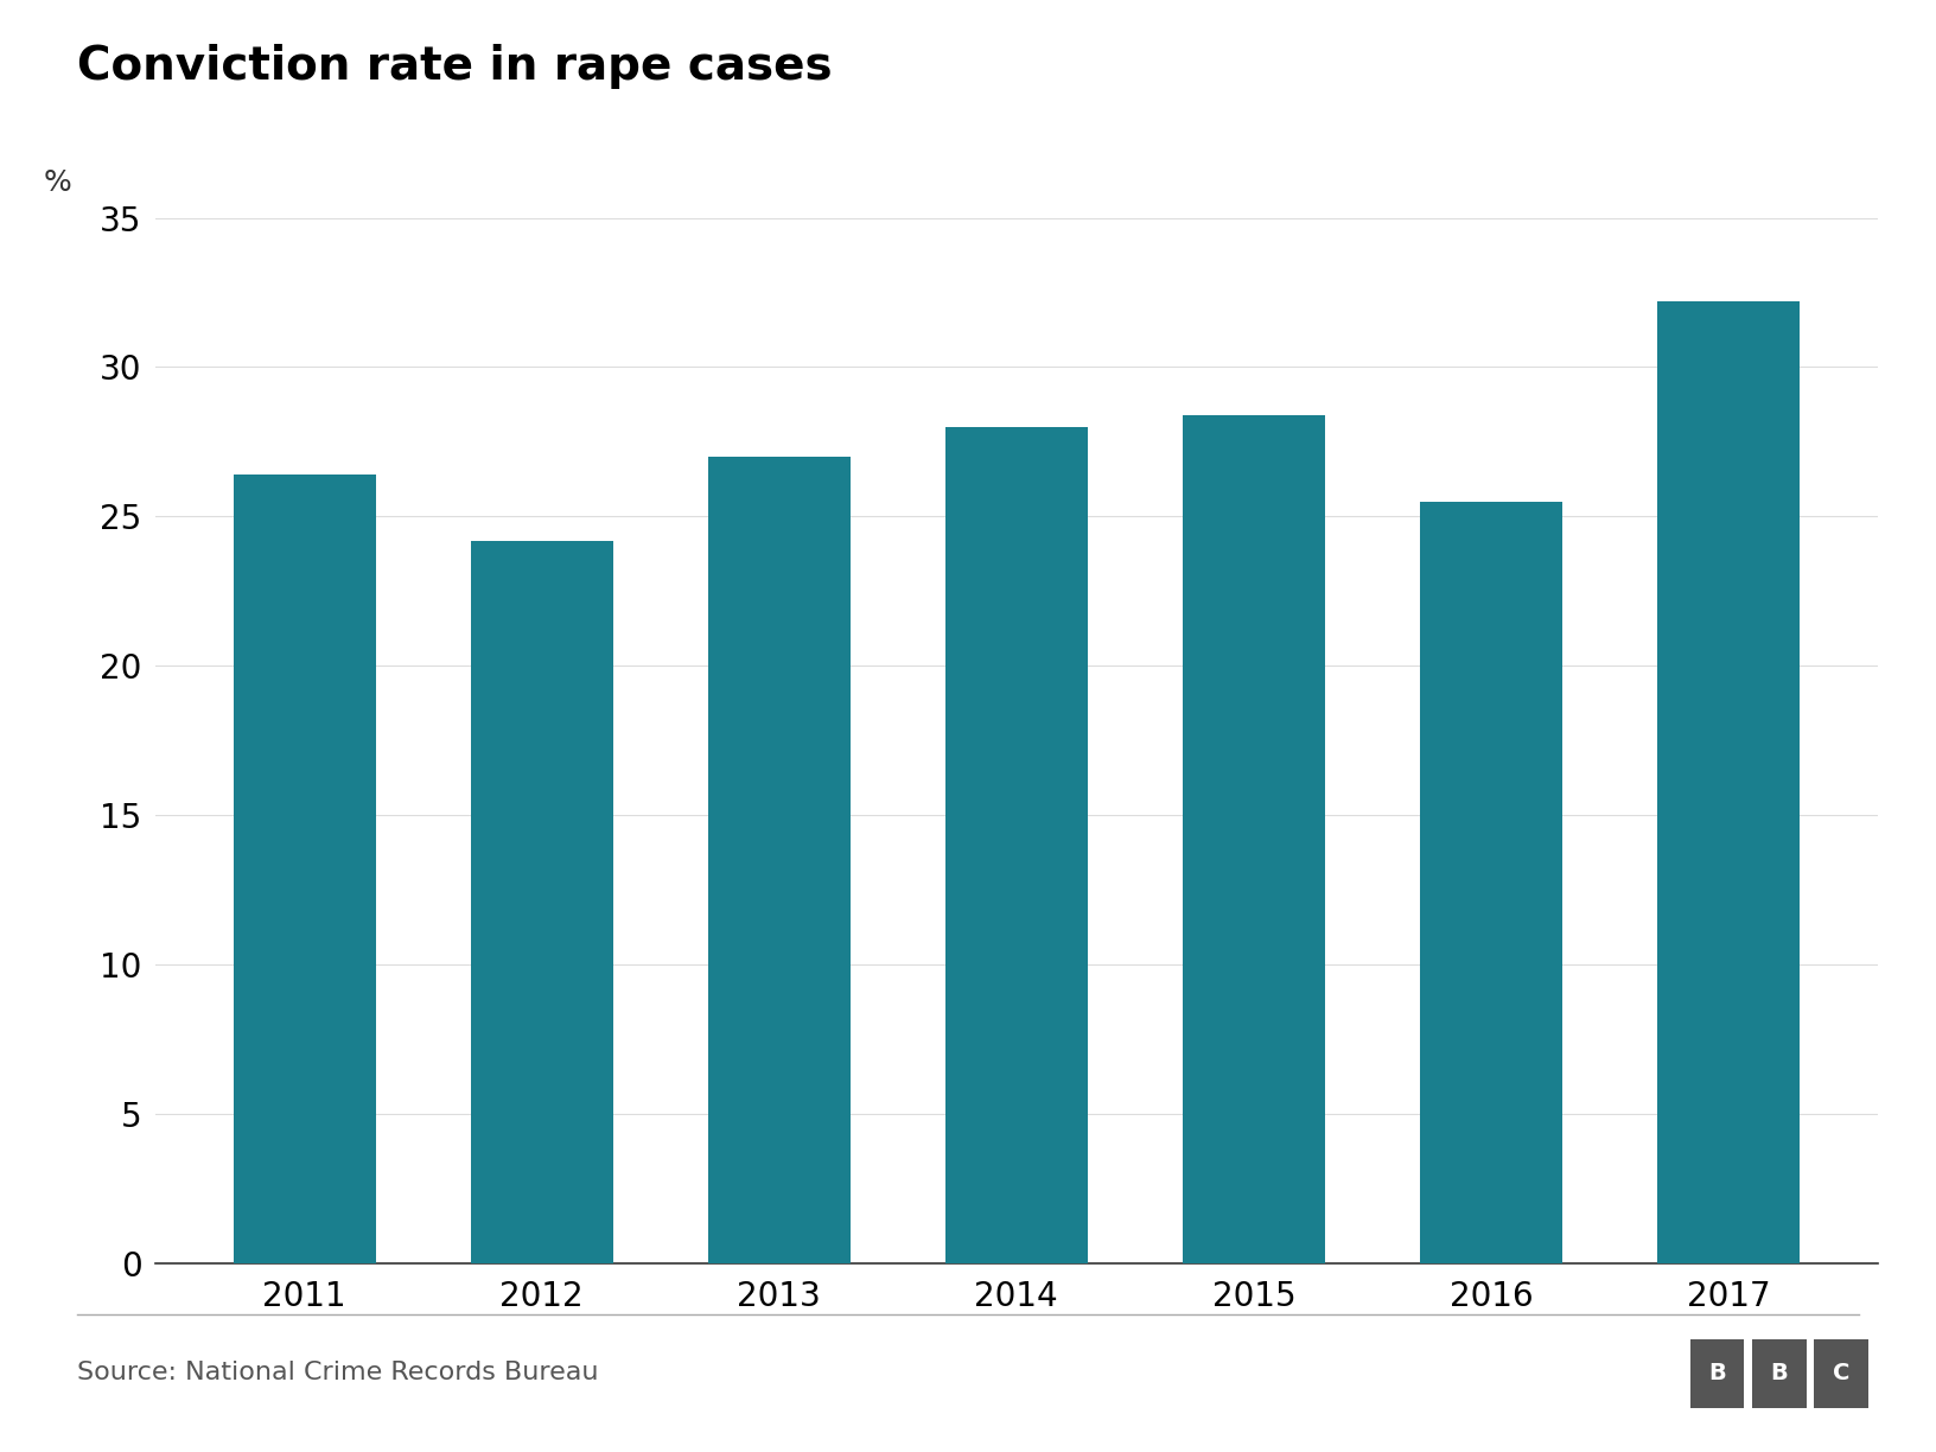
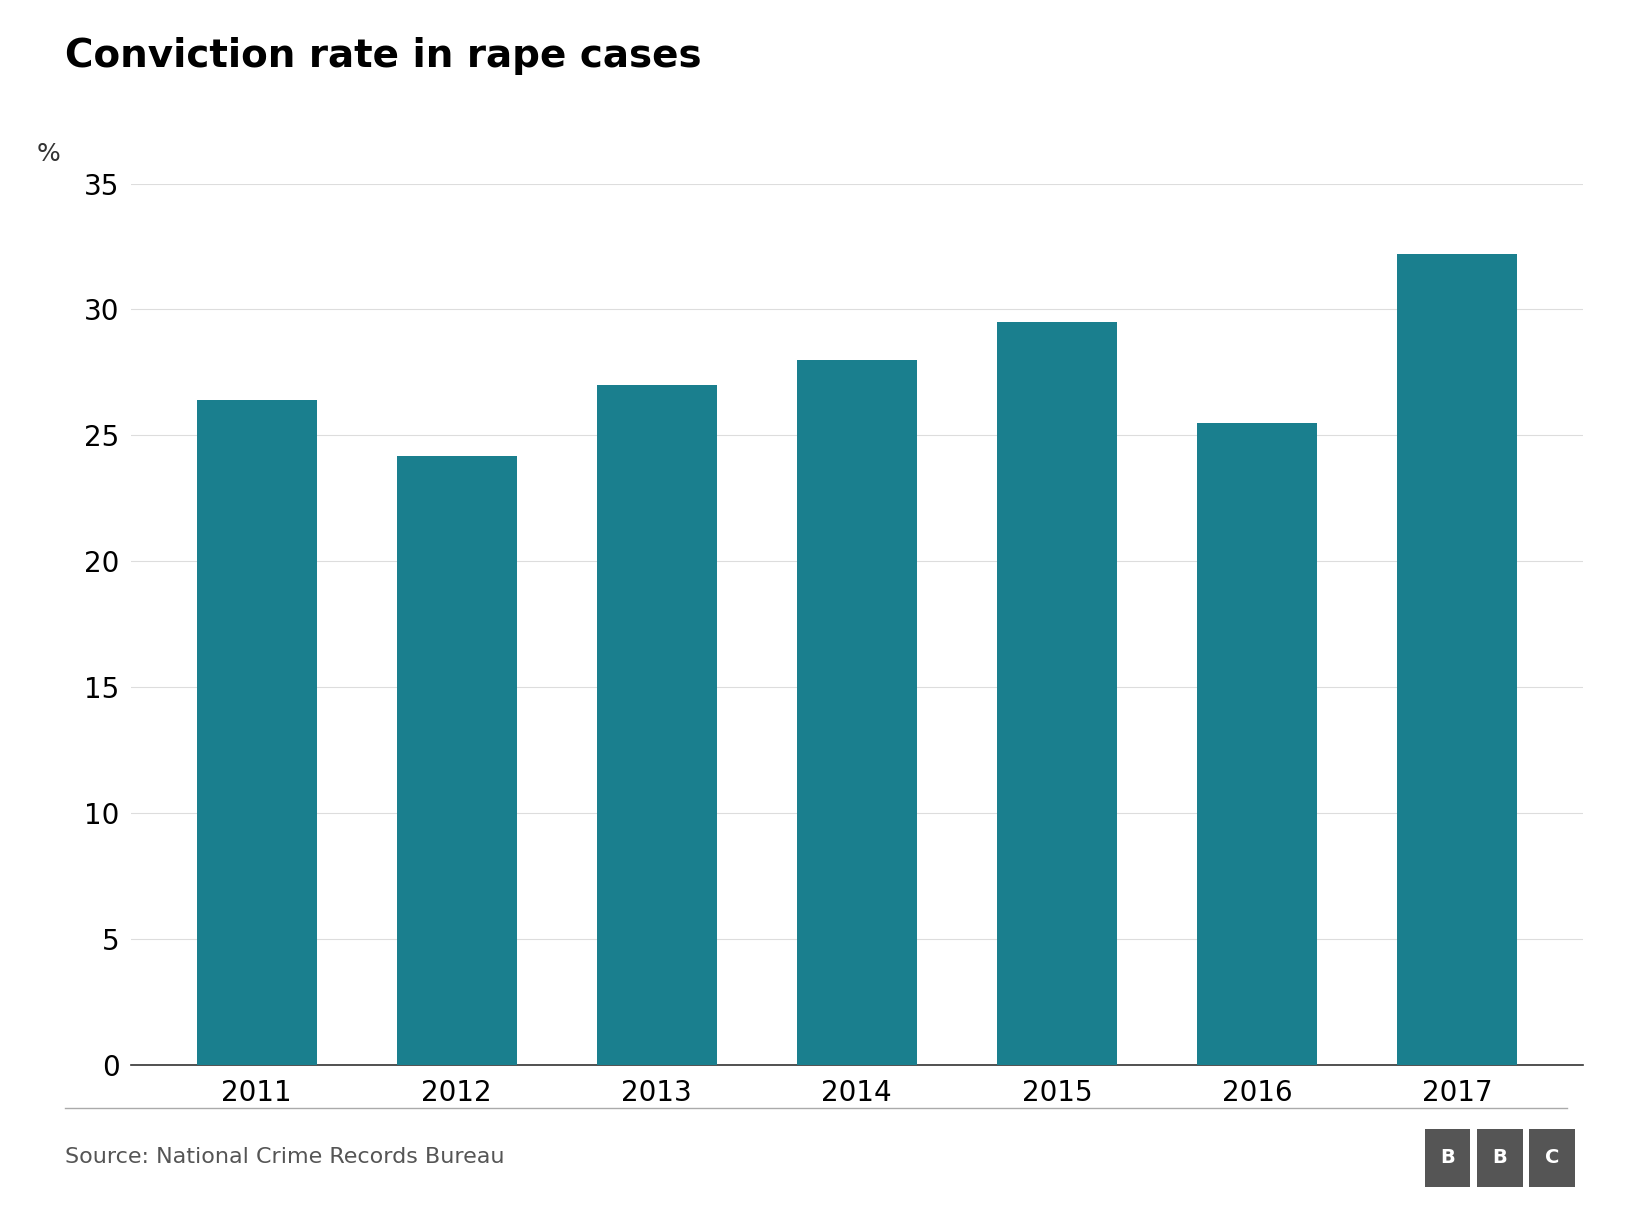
2015: 28.4 -> 29.5
